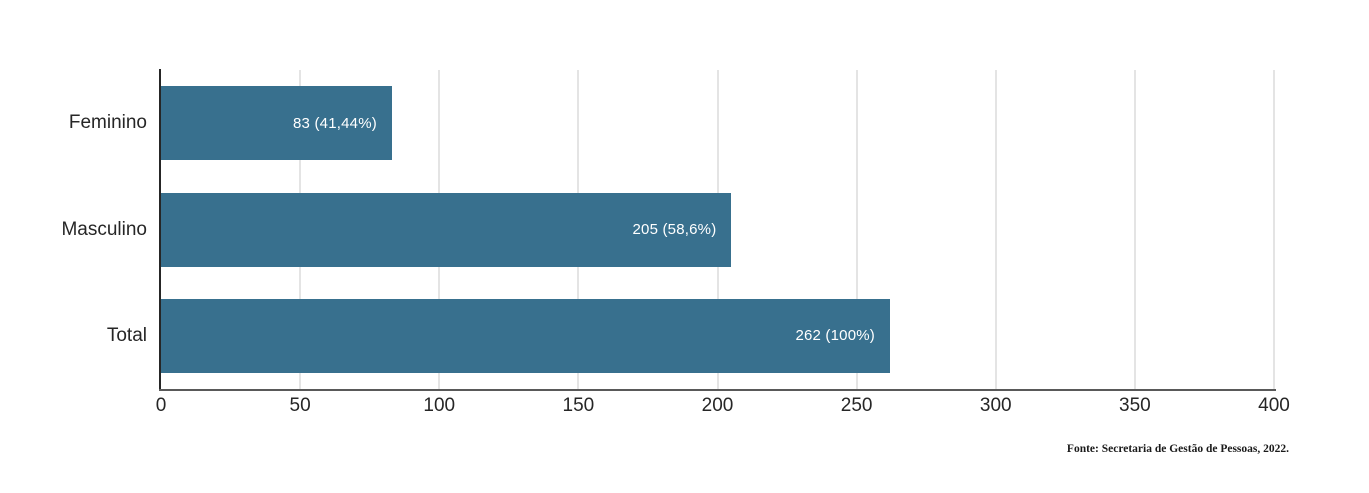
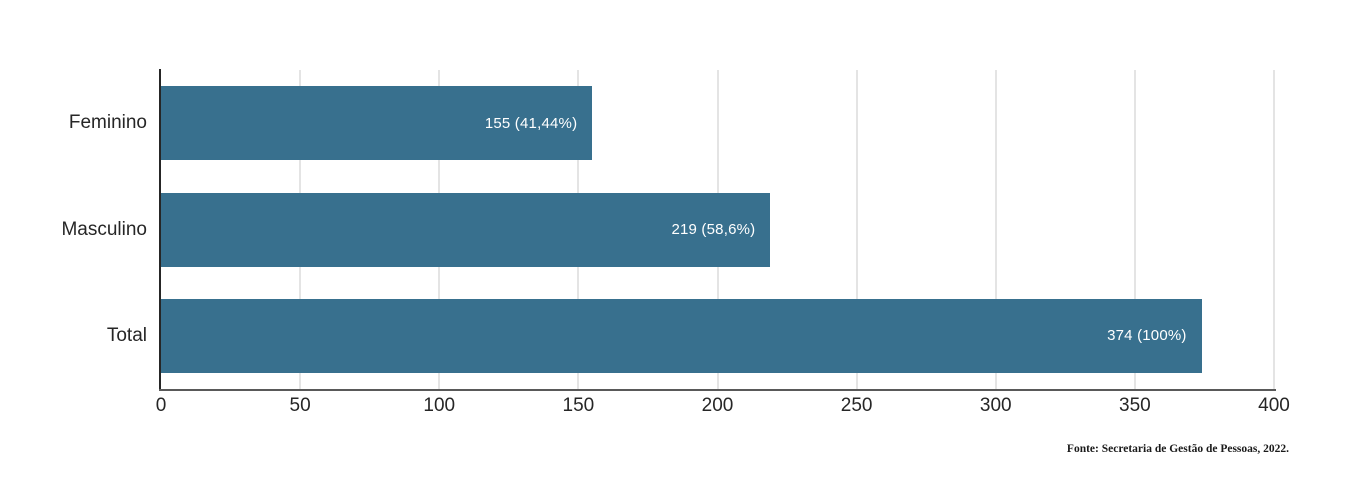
Feminino: 83 -> 155
Masculino: 205 -> 219
Total: 262 -> 374
